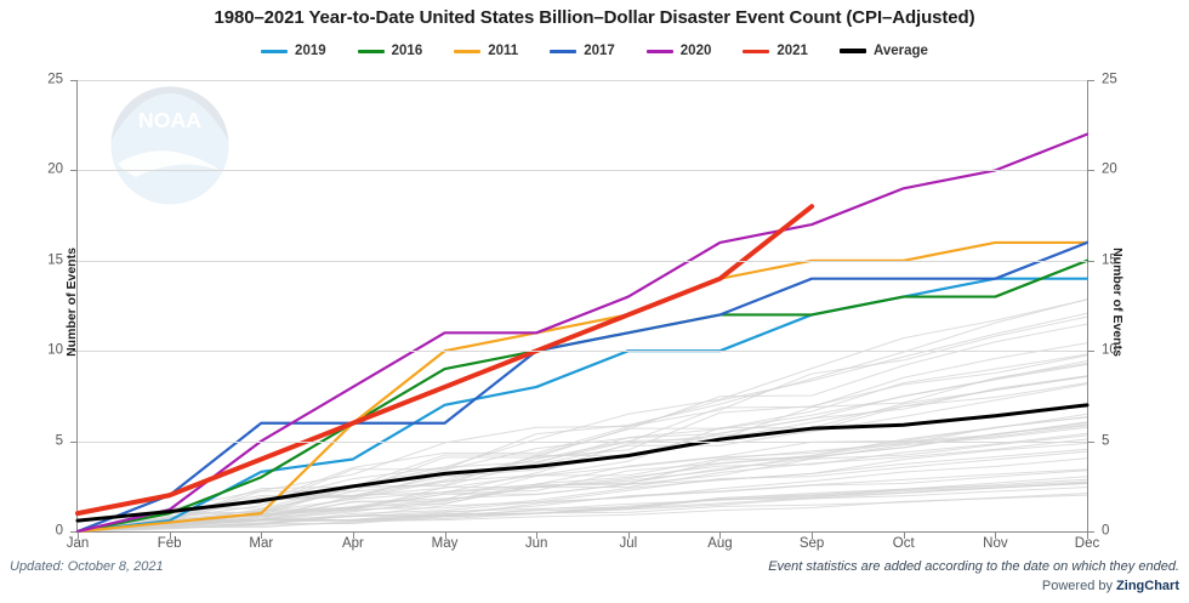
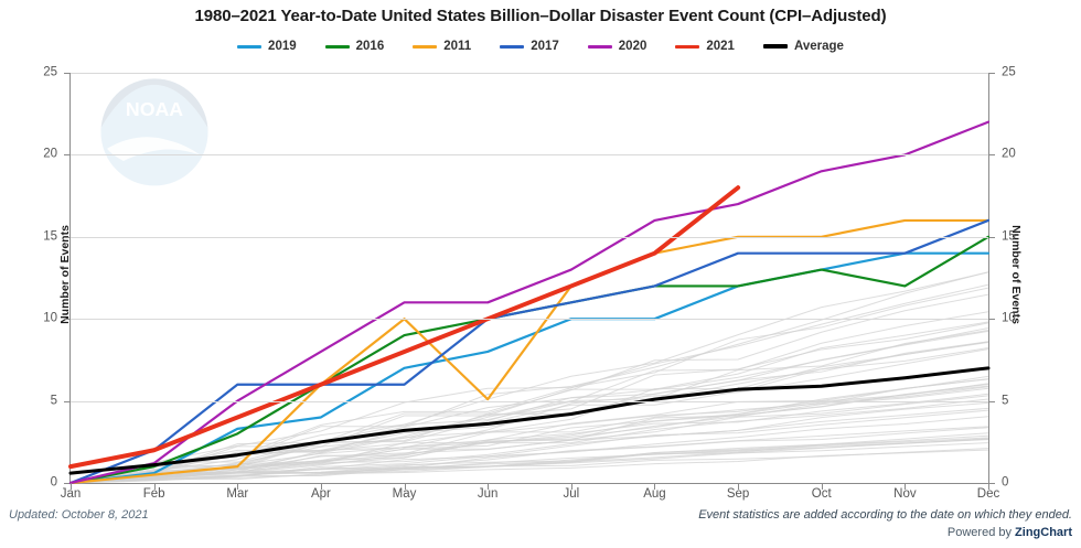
2011/Jun: 11.0 -> 5.1
2016/Nov: 13 -> 12
